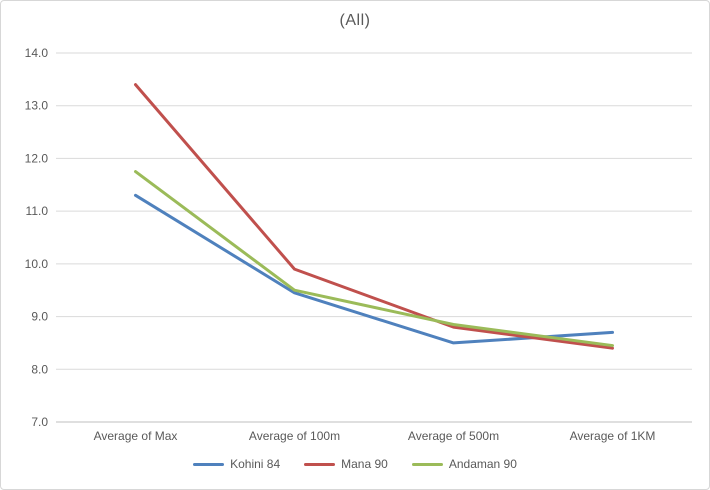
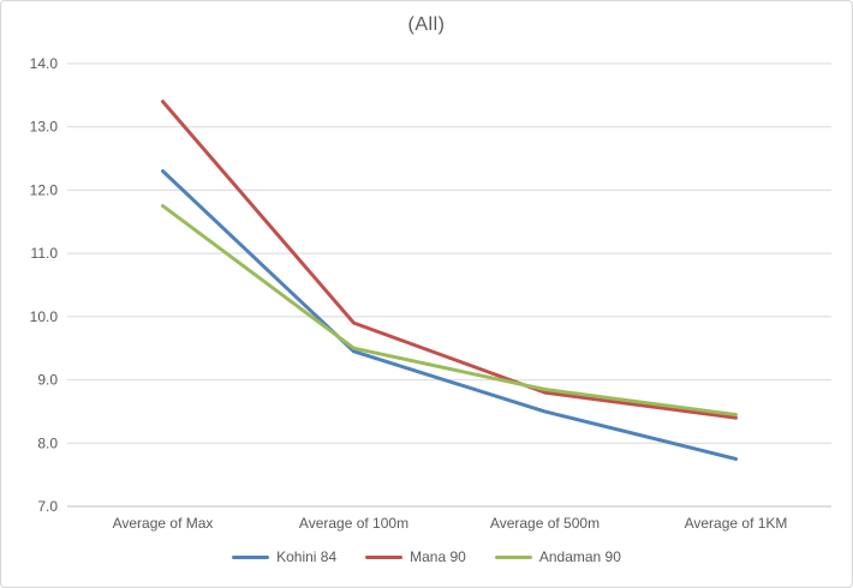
Kohini 84/Average of Max: 11.3 -> 12.3
Kohini 84/Average of 1KM: 8.7 -> 7.8
